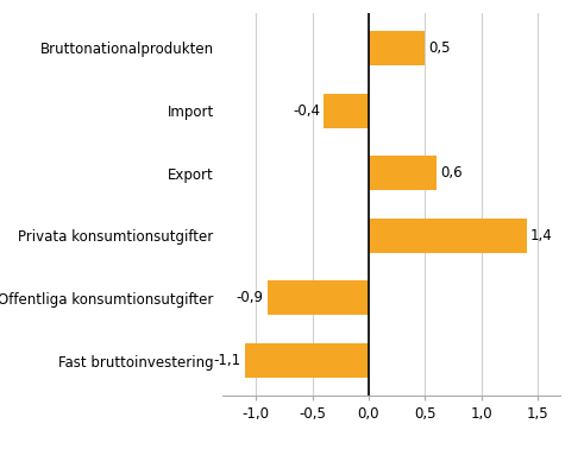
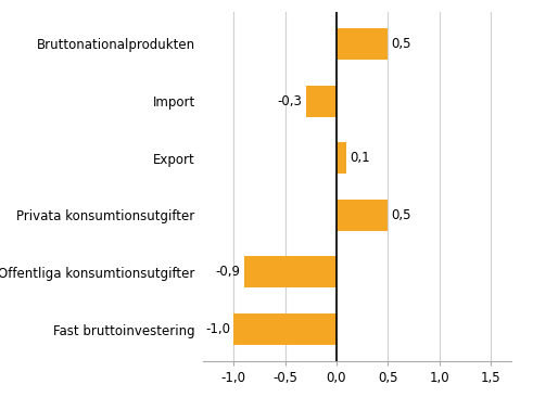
Import: -0,4 -> -0,3
Export: 0,6 -> 0,1
Privata konsumtionsutgifter: 1,4 -> 0,5
Fast bruttoinvestering: -1,1 -> -1,0
